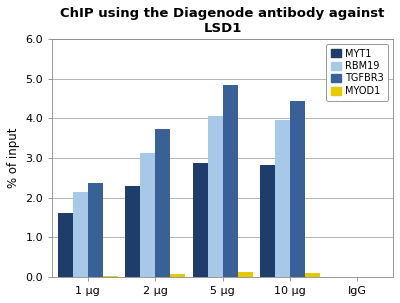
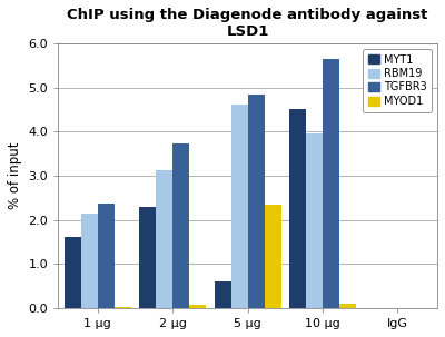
MYT1/5 μg: 2.88 -> 0.60
RBM19/5 μg: 4.06 -> 4.60
MYOD1/5 μg: 0.13 -> 2.35
MYT1/10 μg: 2.83 -> 4.50
TGFBR3/10 μg: 4.44 -> 5.65
